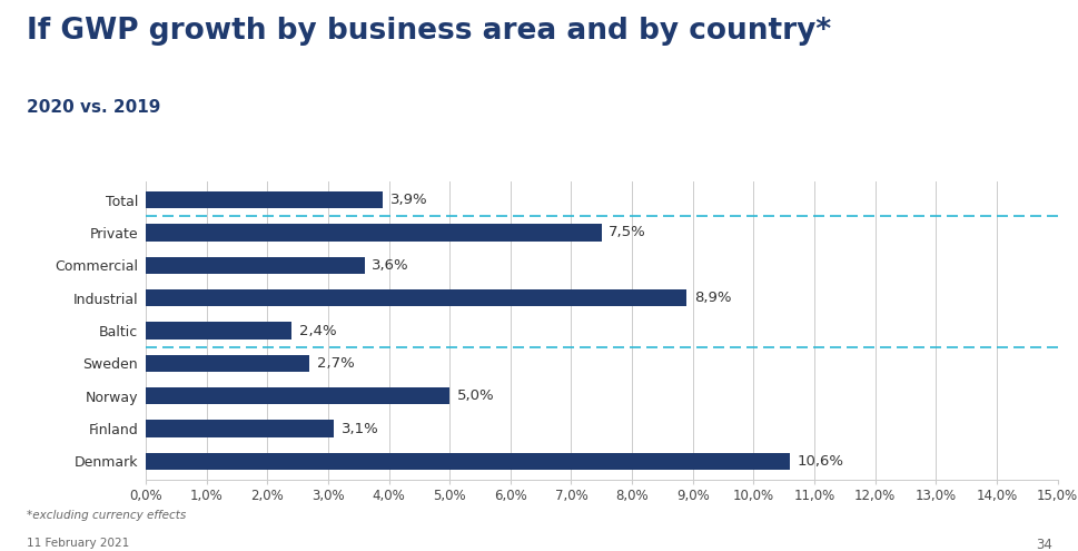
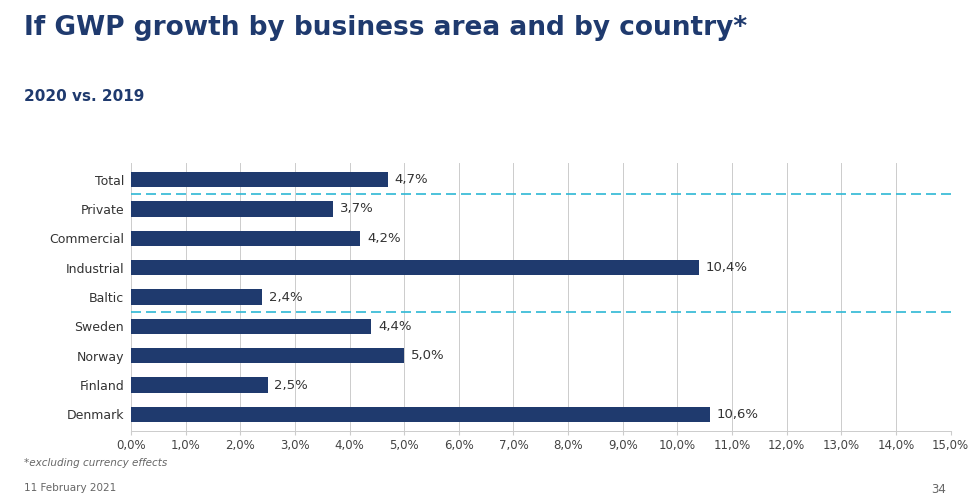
Total: 3,9% -> 4,7%
Private: 7,5% -> 3,7%
Commercial: 3,6% -> 4,2%
Industrial: 8,9% -> 10,4%
Sweden: 2,7% -> 4,4%
Finland: 3,1% -> 2,5%
